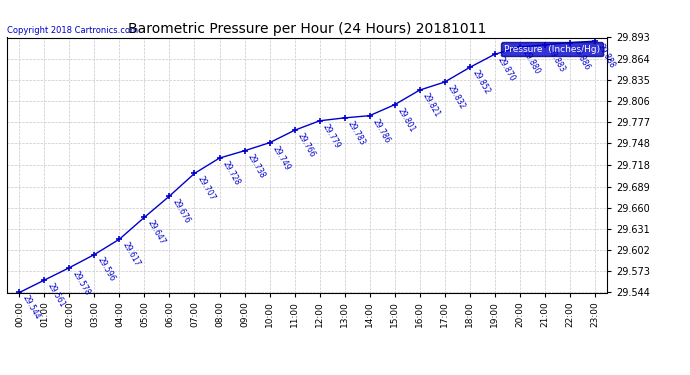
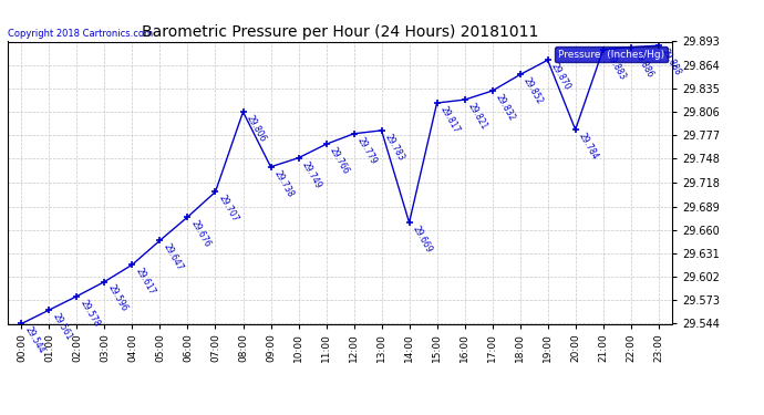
08:00: 29.728 -> 29.806
14:00: 29.786 -> 29.669
15:00: 29.801 -> 29.817
20:00: 29.880 -> 29.784
